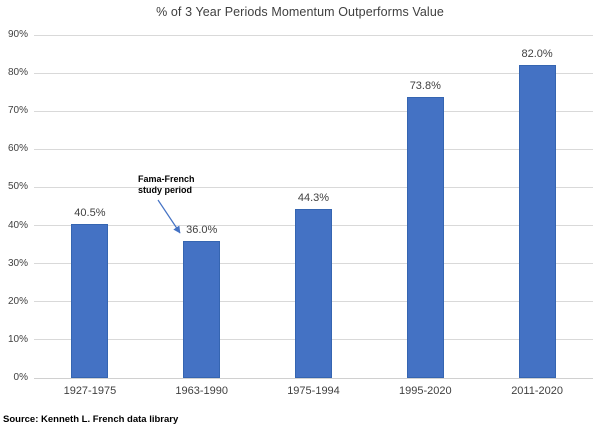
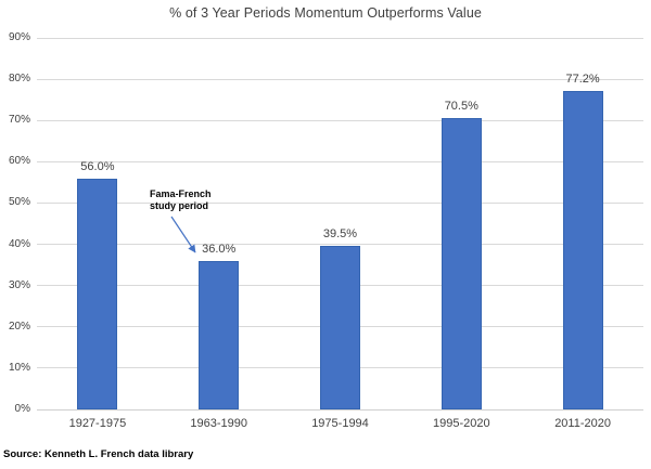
1927-1975: 40.5% -> 56.0%
1975-1994: 44.3% -> 39.5%
1995-2020: 73.8% -> 70.5%
2011-2020: 82.0% -> 77.2%
